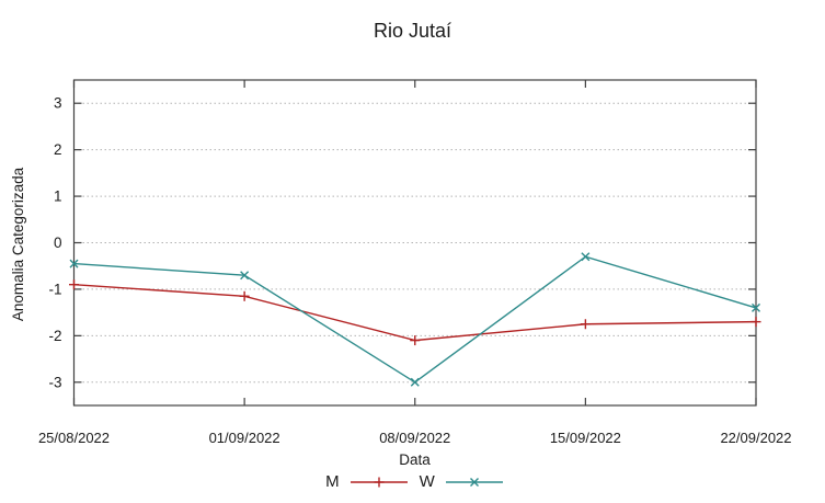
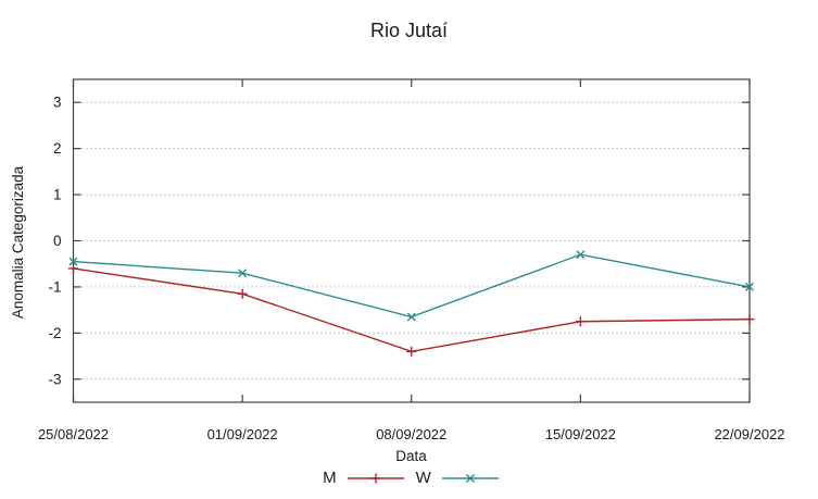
M/25/08/2022: -0.9 -> -0.6
M/08/09/2022: -2.1 -> -2.4
W/08/09/2022: -3.0 -> -1.6
W/22/09/2022: -1.4 -> -1.0
